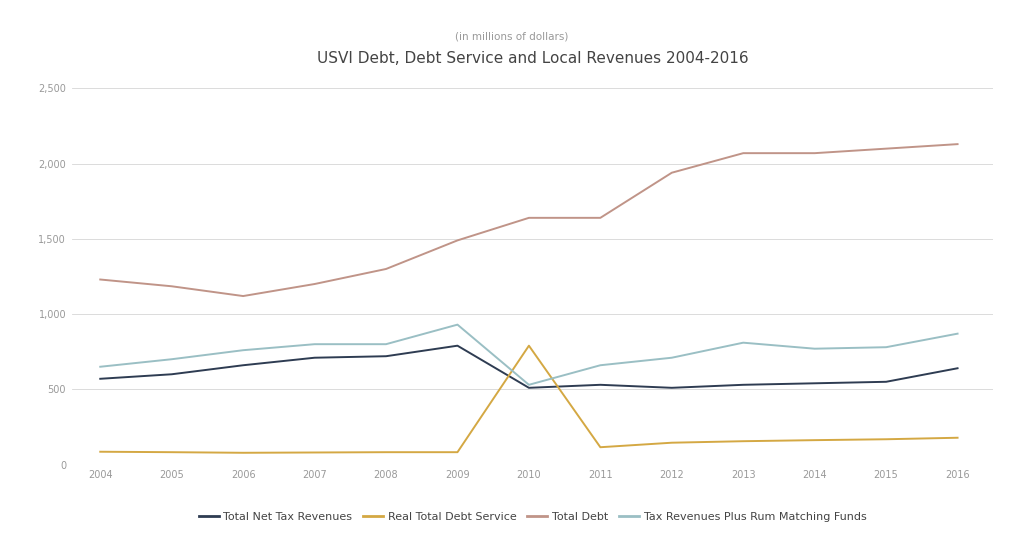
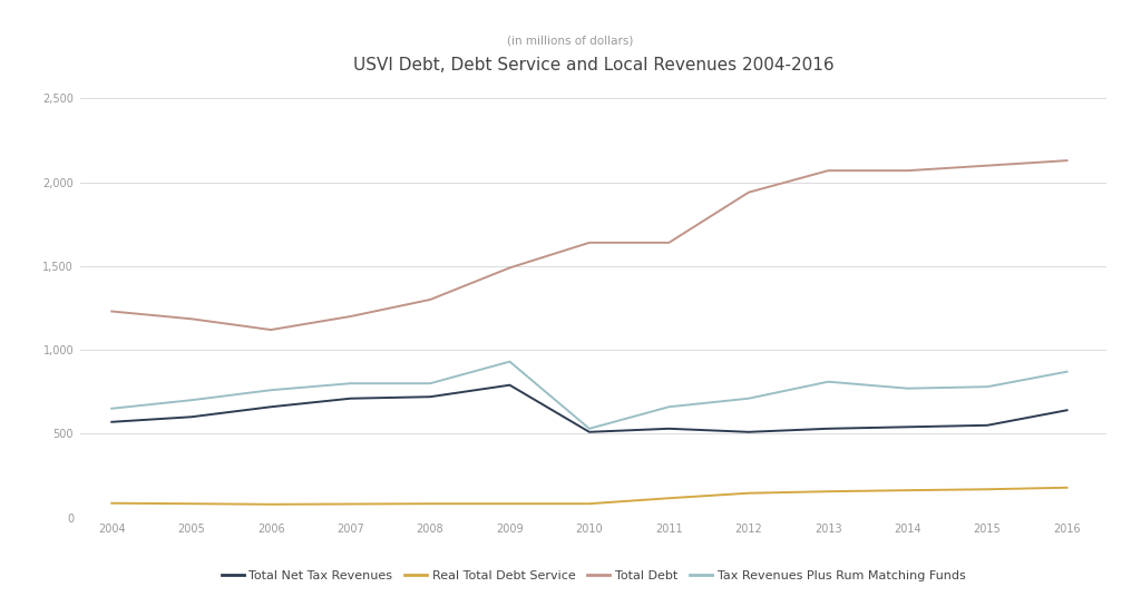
Real Total Debt Service/2010: 790 -> 80
